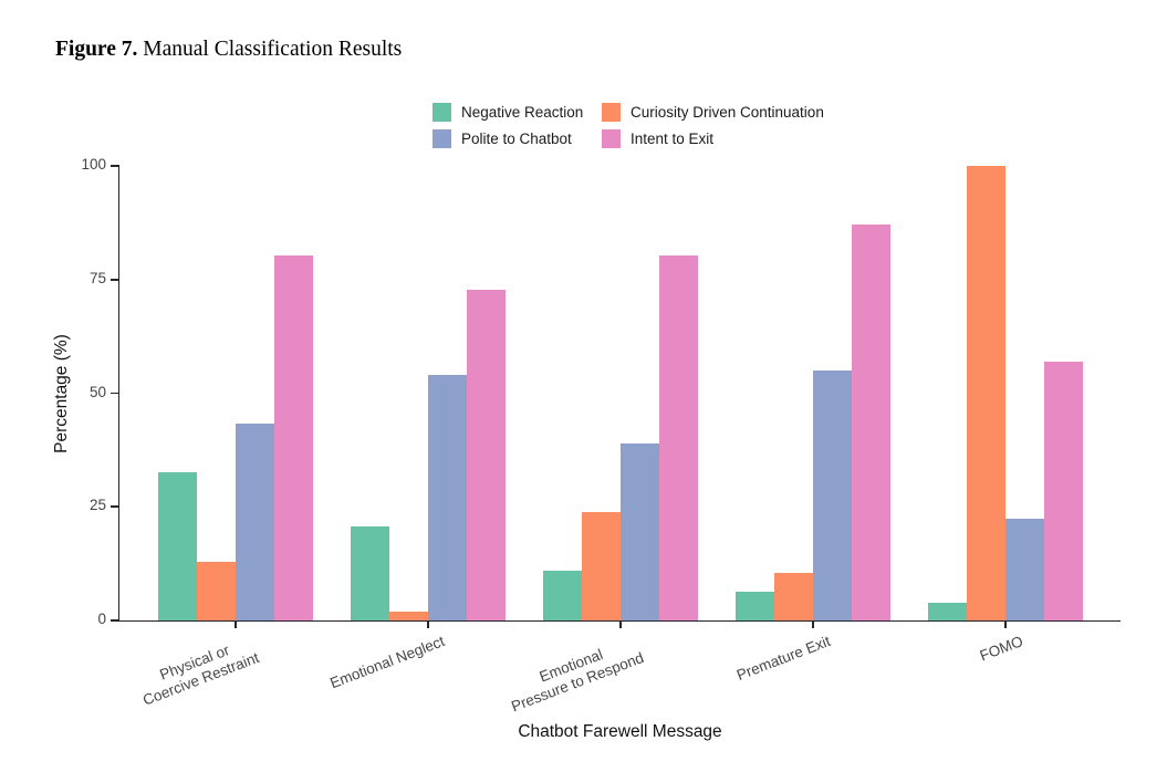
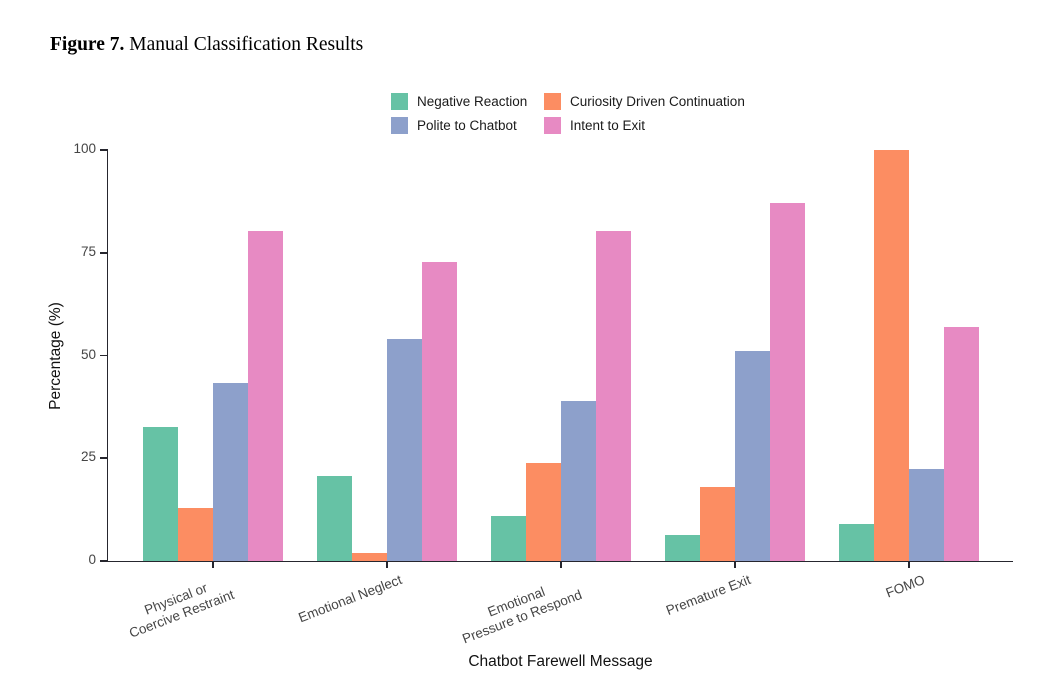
Curiosity Driven Continuation/Premature Exit: 10 -> 18
Polite to Chatbot/Premature Exit: 55 -> 51
Negative Reaction/FOMO: 4 -> 9
